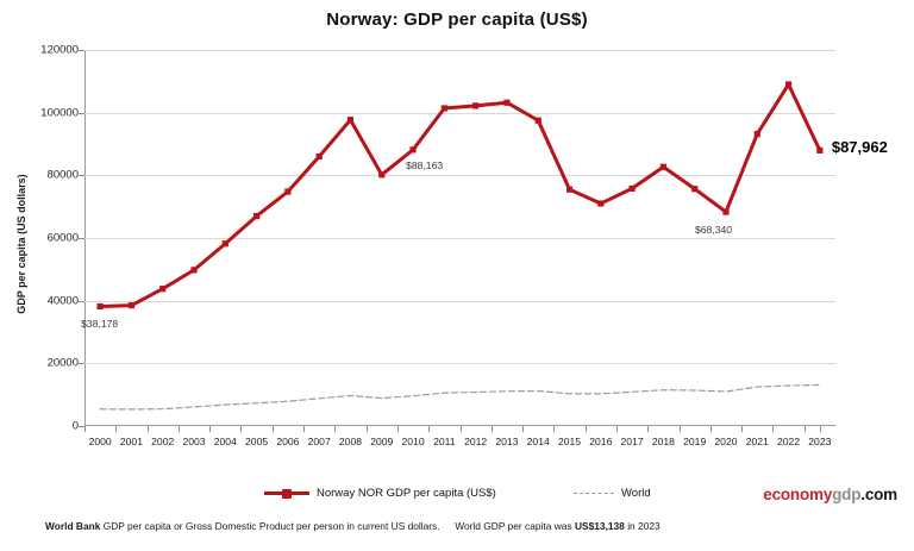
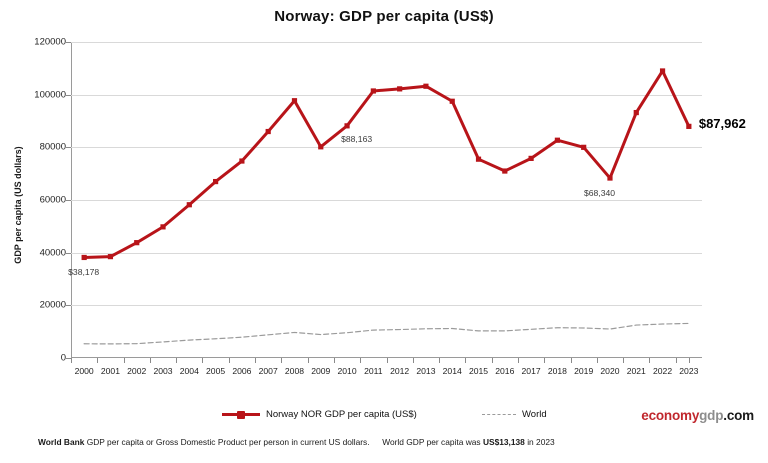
Norway NOR GDP per capita (US$)/2019: 76000 -> 80000
